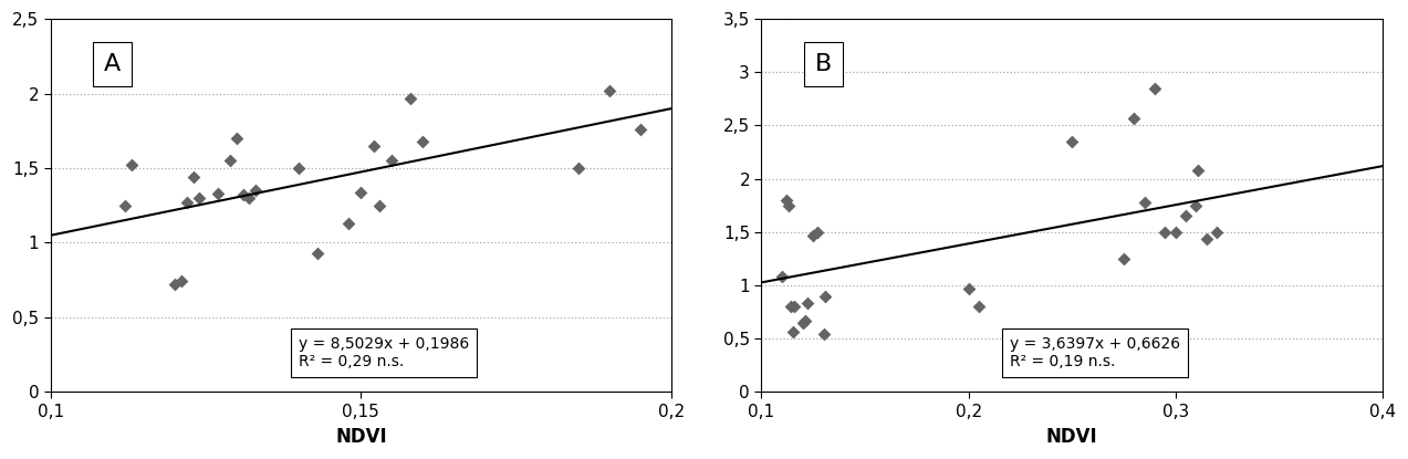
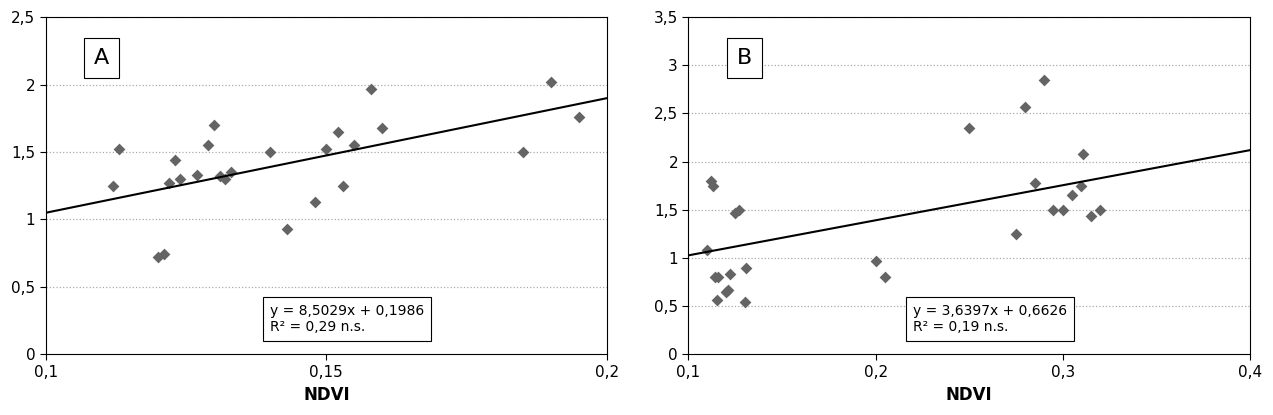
0,15: 1,34 -> 1,52
